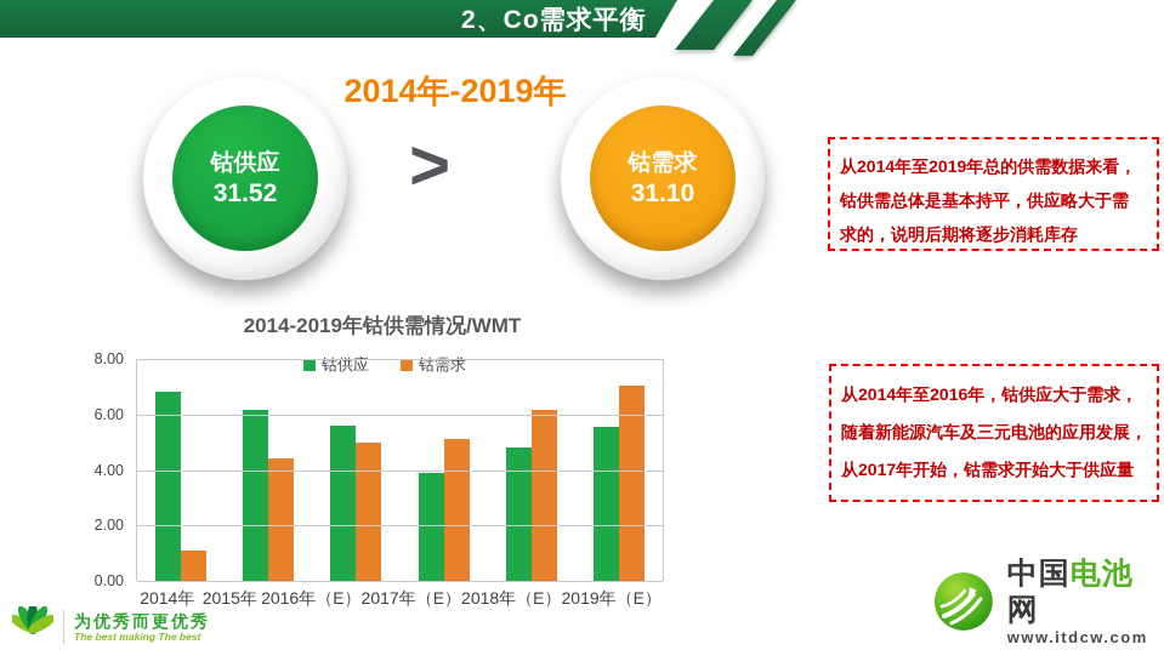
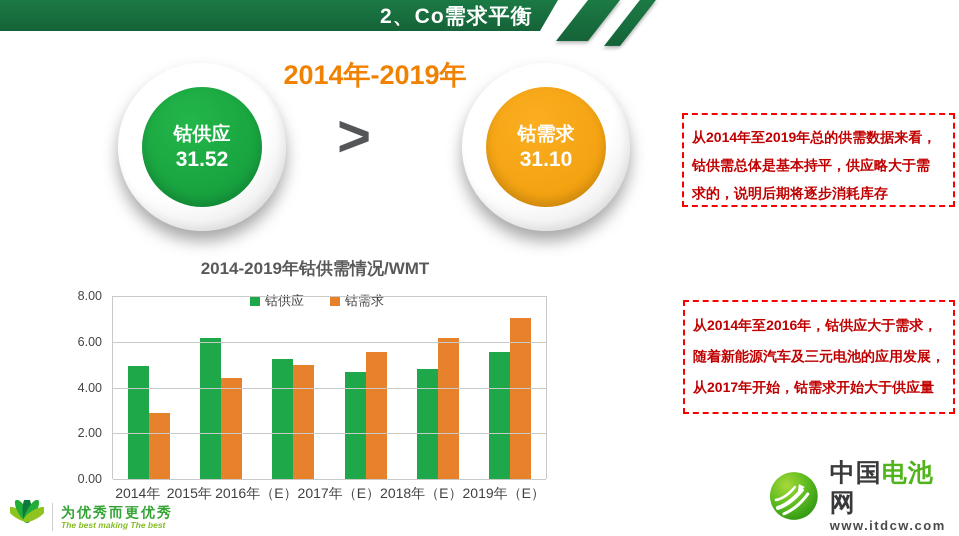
钴供应/2014年: 6.8 -> 5.0
钴需求/2014年: 1.1 -> 2.9
钴供应/2016年（E）: 5.6 -> 5.2
钴供应/2017年（E）: 3.9 -> 4.7
钴需求/2017年（E）: 5.1 -> 5.5
